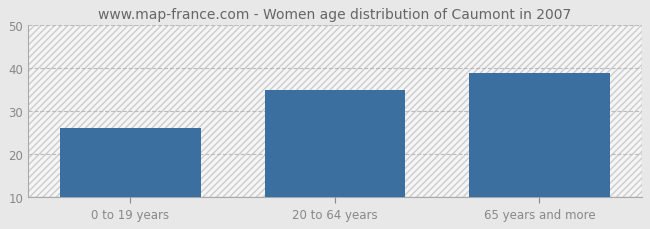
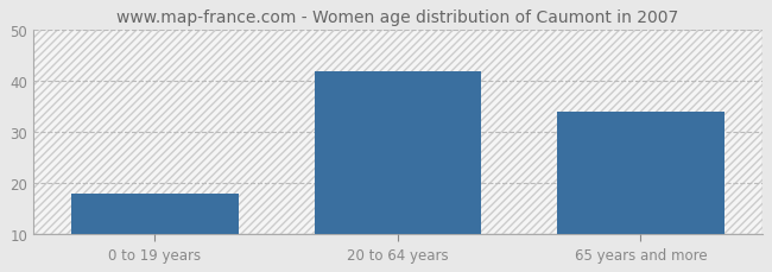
0 to 19 years: 26 -> 18
20 to 64 years: 35 -> 42
65 years and more: 39 -> 34
